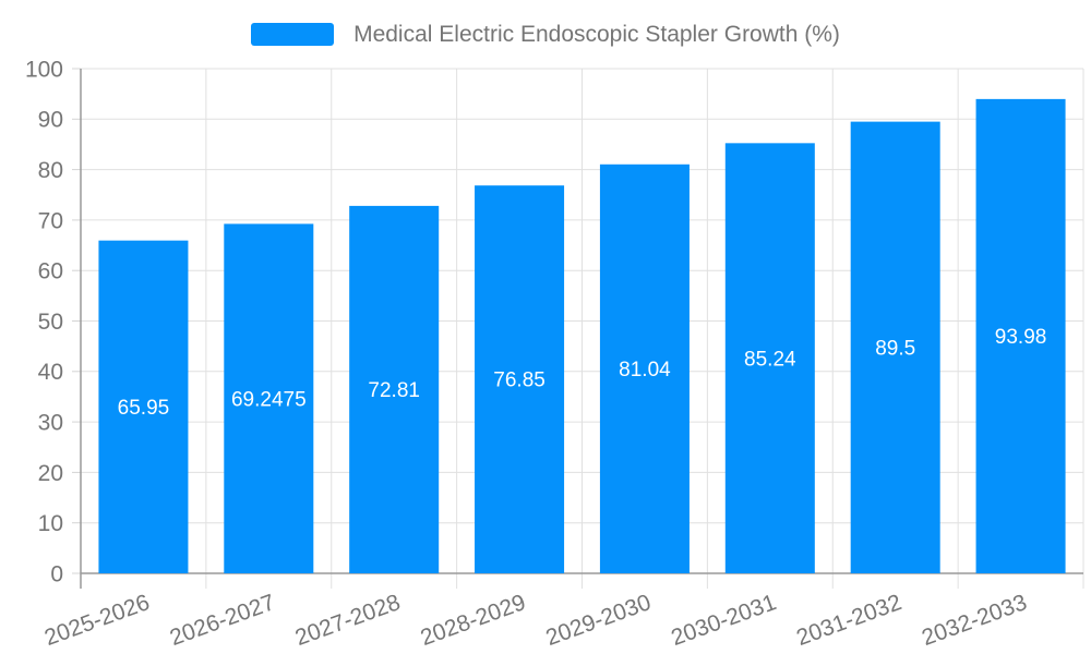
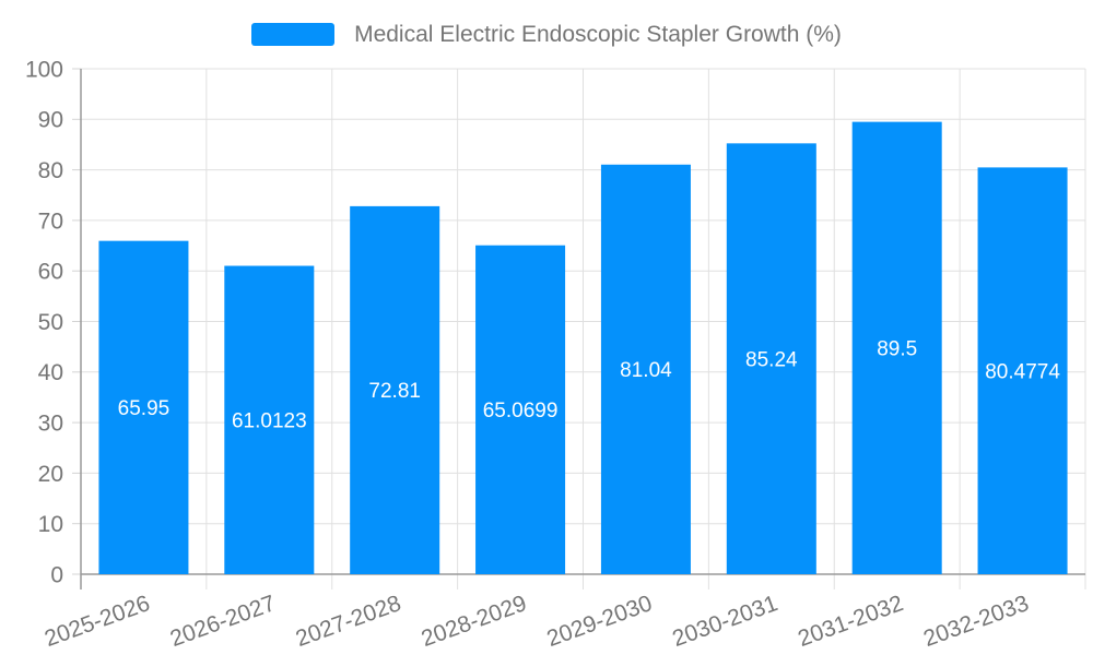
2026-2027: 69.2475 -> 61.0123
2028-2029: 76.85 -> 65.0699
2032-2033: 93.98 -> 80.4774
